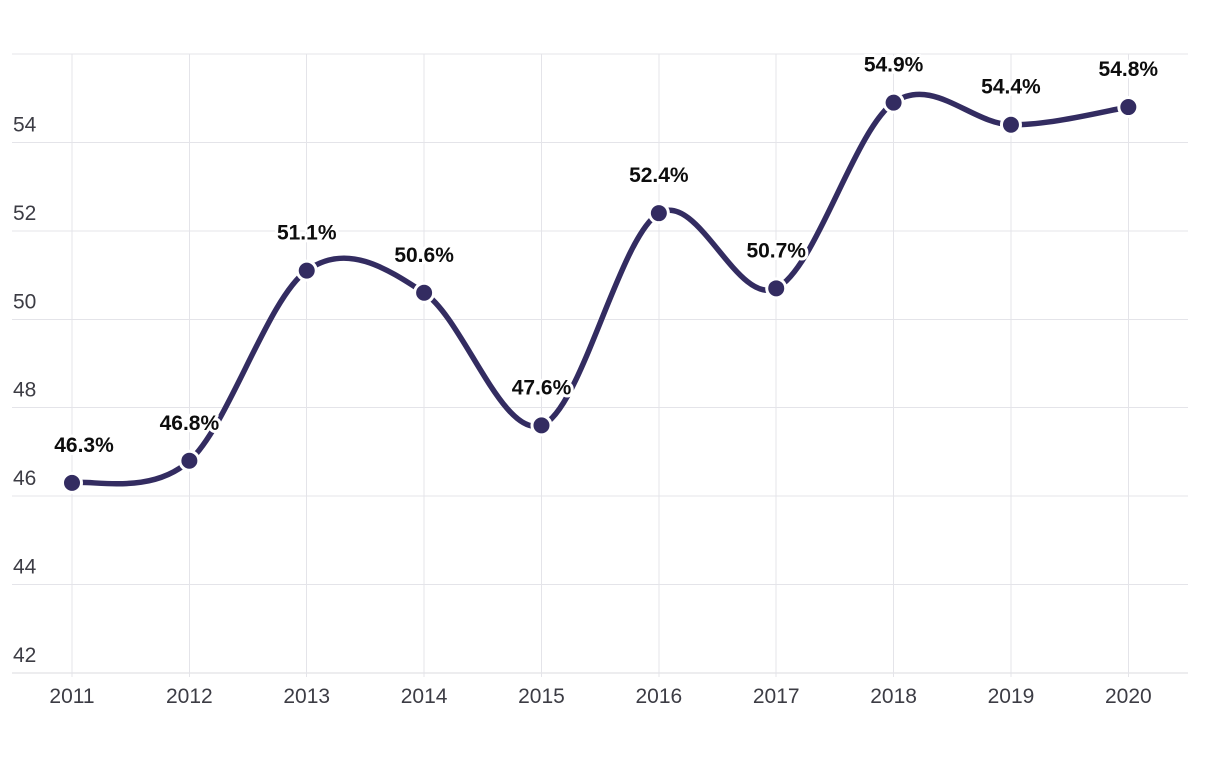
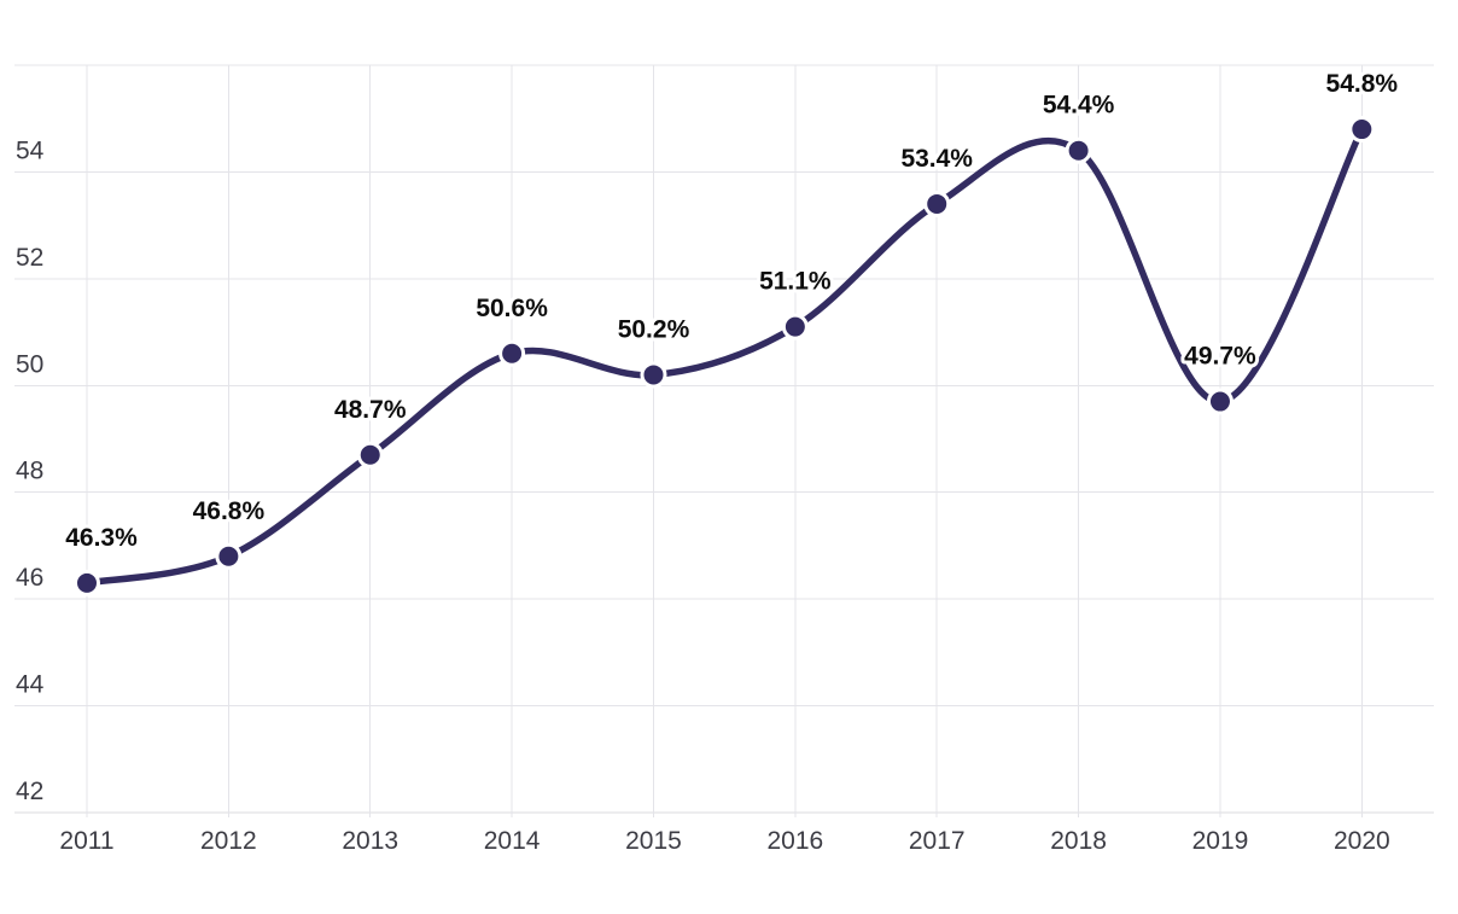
2013: 51.1% -> 48.7%
2015: 47.6% -> 50.2%
2016: 52.4% -> 51.1%
2017: 50.7% -> 53.4%
2018: 54.9% -> 54.4%
2019: 54.4% -> 49.7%
